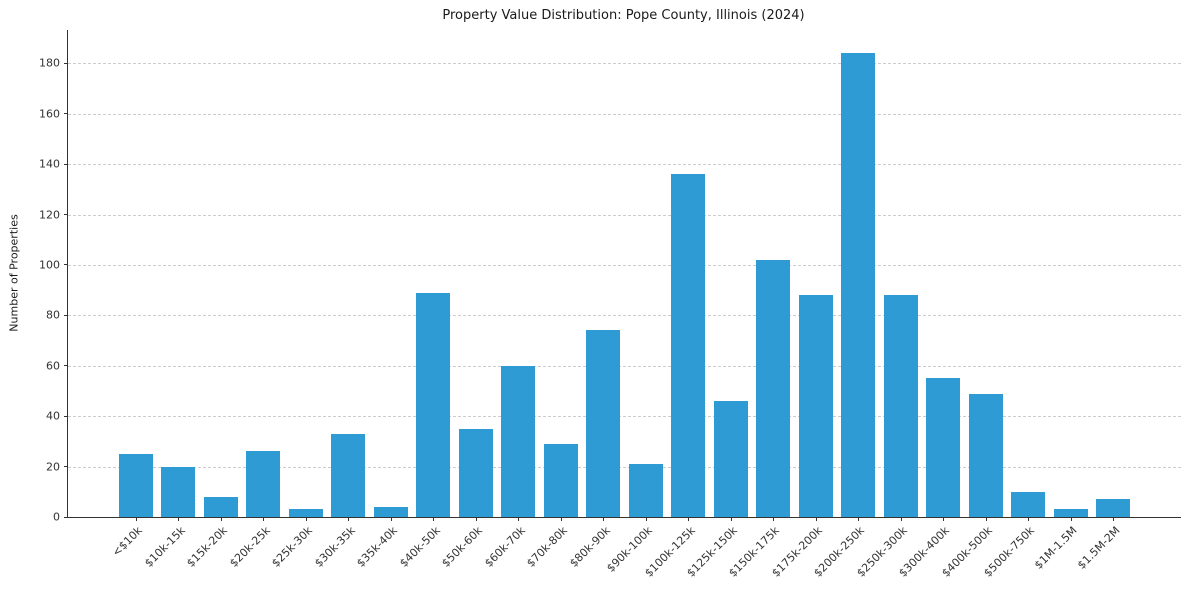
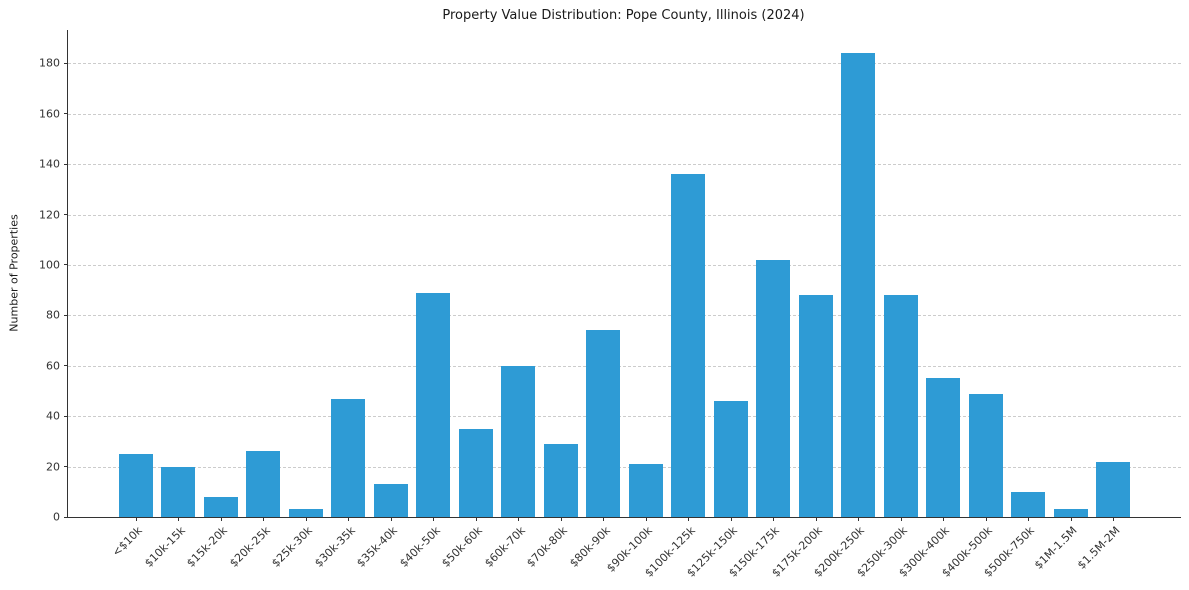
$30k-35k: 33 -> 47
$35k-40k: 4 -> 13
$1.5M-2M: 7 -> 22
